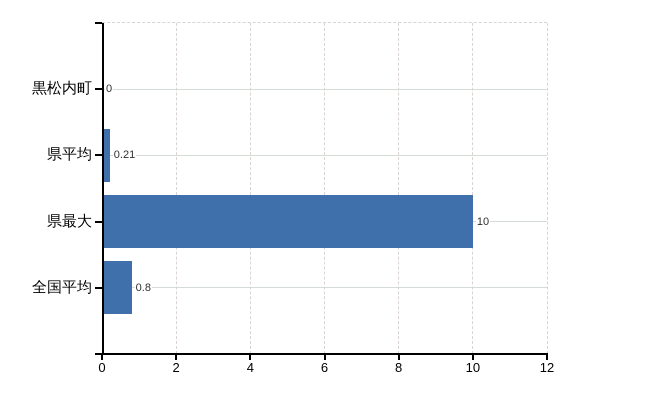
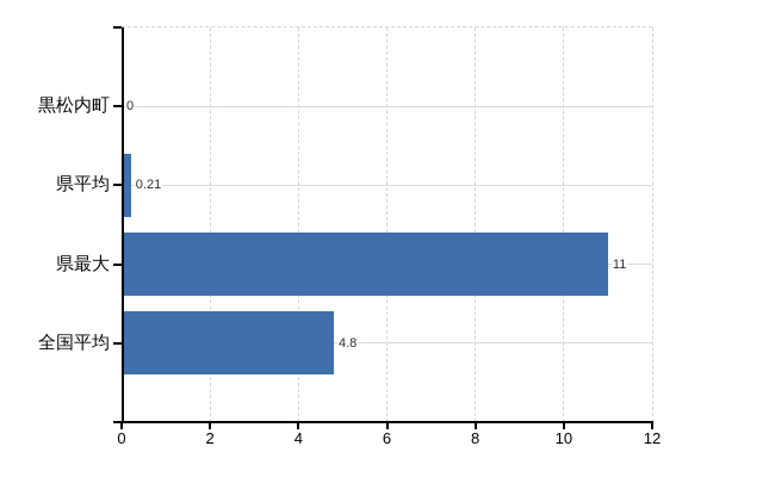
県最大: 10 -> 11
全国平均: 0.8 -> 4.8
